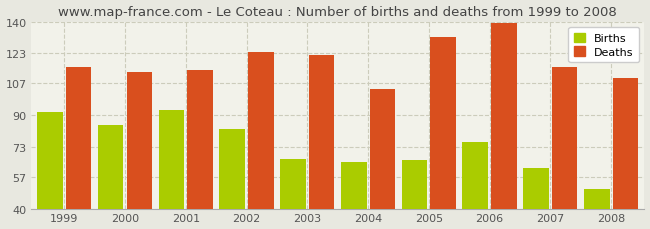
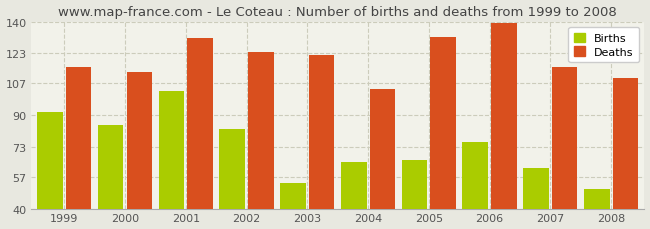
Births/2001: 93 -> 103
Deaths/2001: 114 -> 131
Births/2003: 67 -> 54
